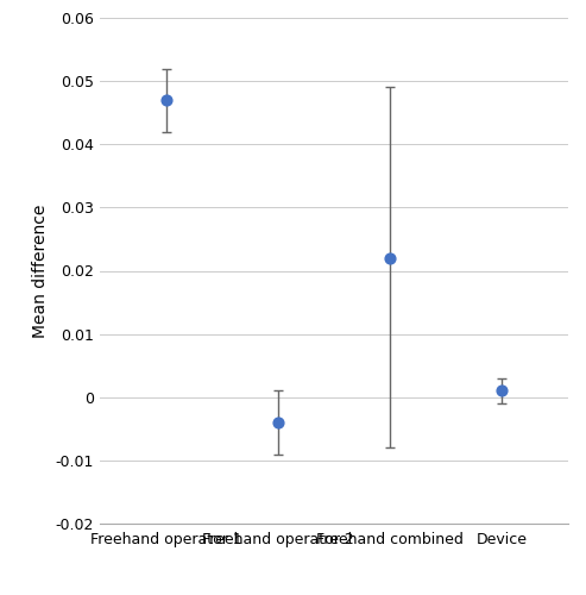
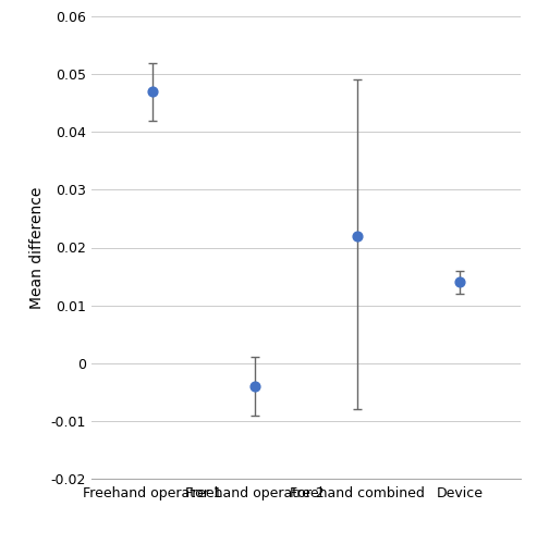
Device: 0.001 -> 0.014
